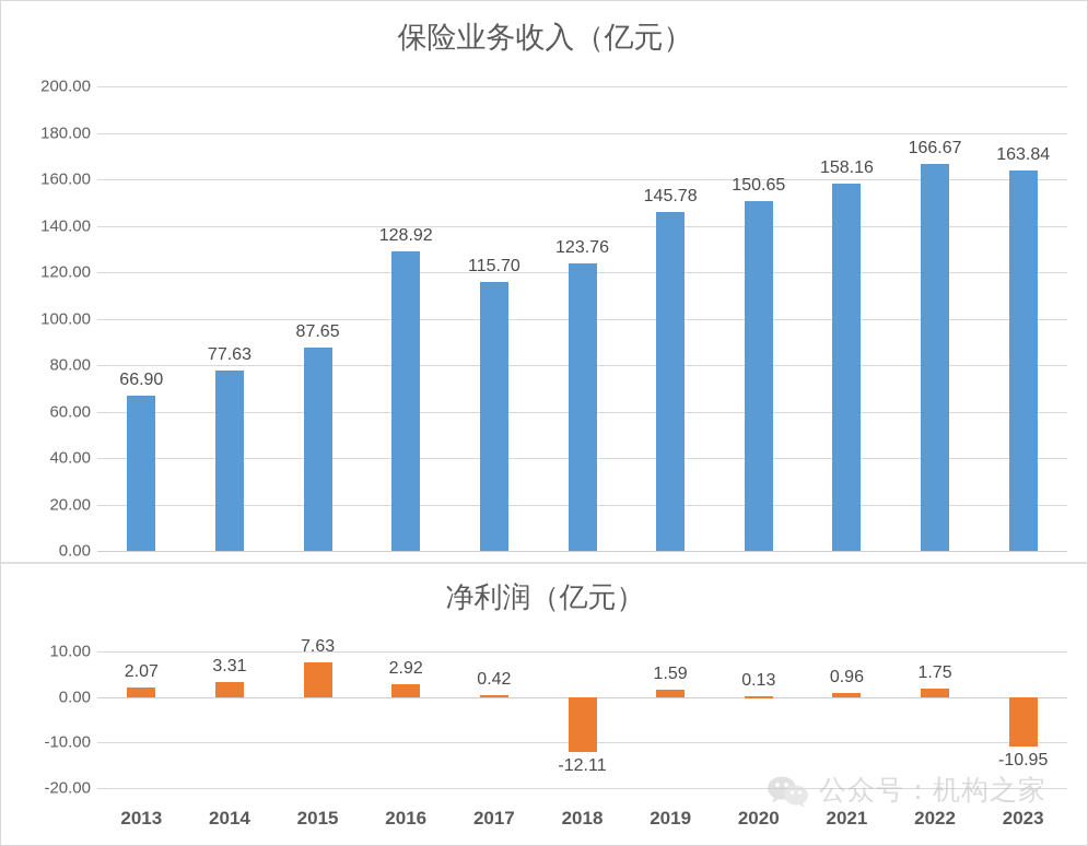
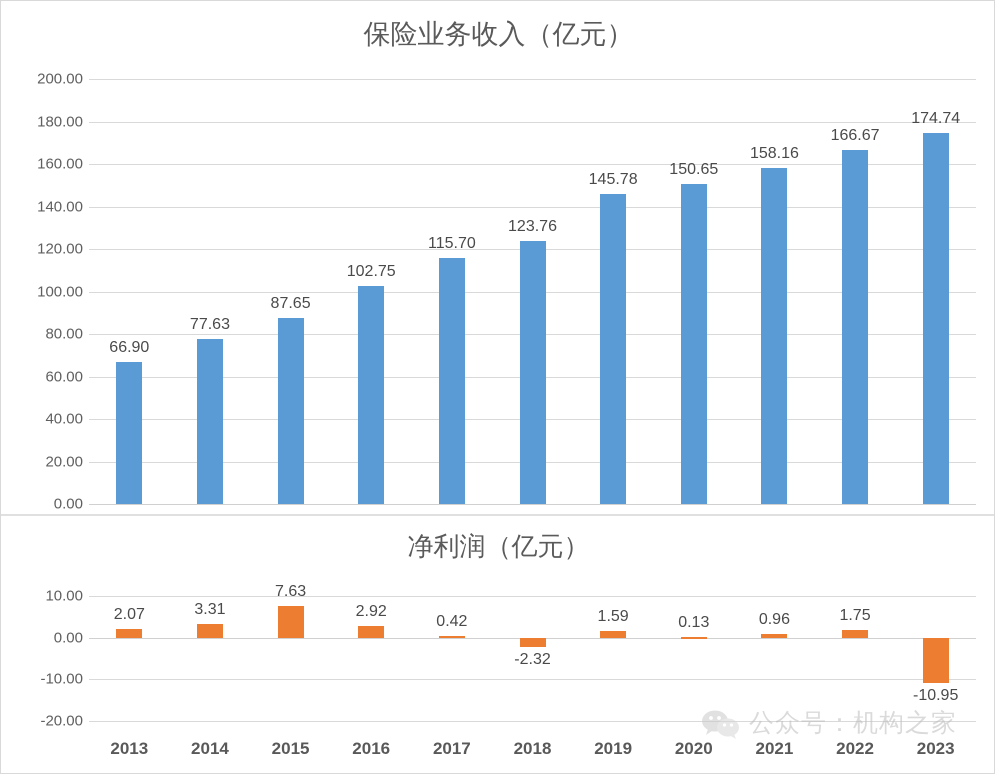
保险业务收入（亿元）/2016: 128.92 -> 102.75
保险业务收入（亿元）/2023: 163.84 -> 174.74
净利润（亿元）/2018: -12.11 -> -2.32
